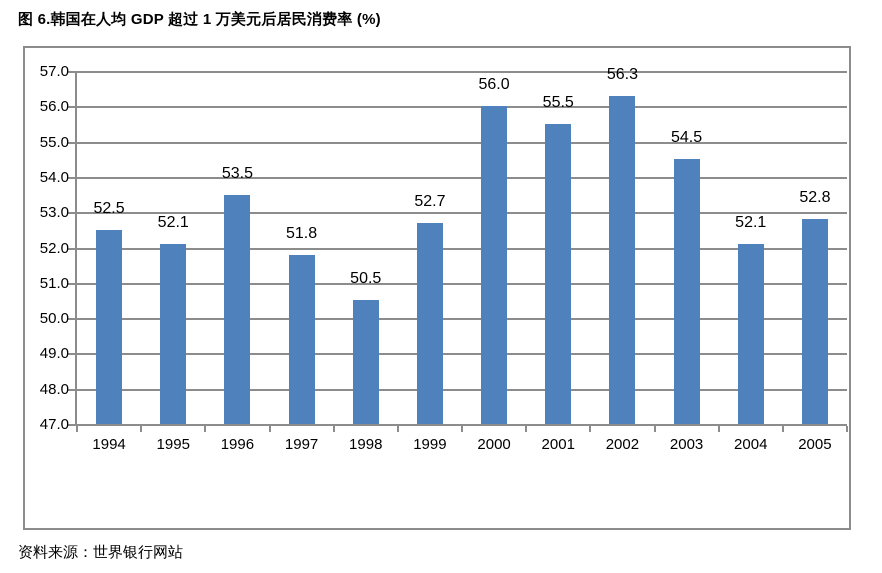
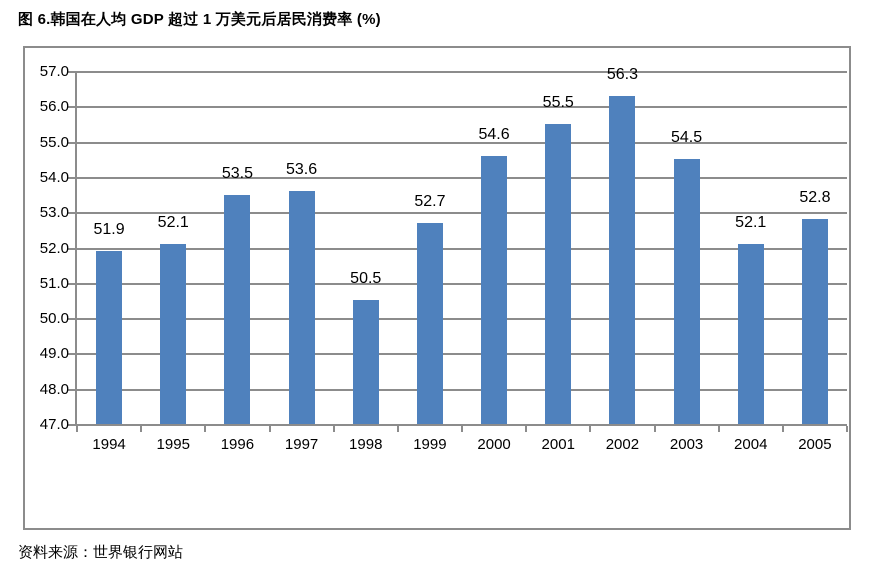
1994: 52.5 -> 51.9
1997: 51.8 -> 53.6
2000: 56.0 -> 54.6
